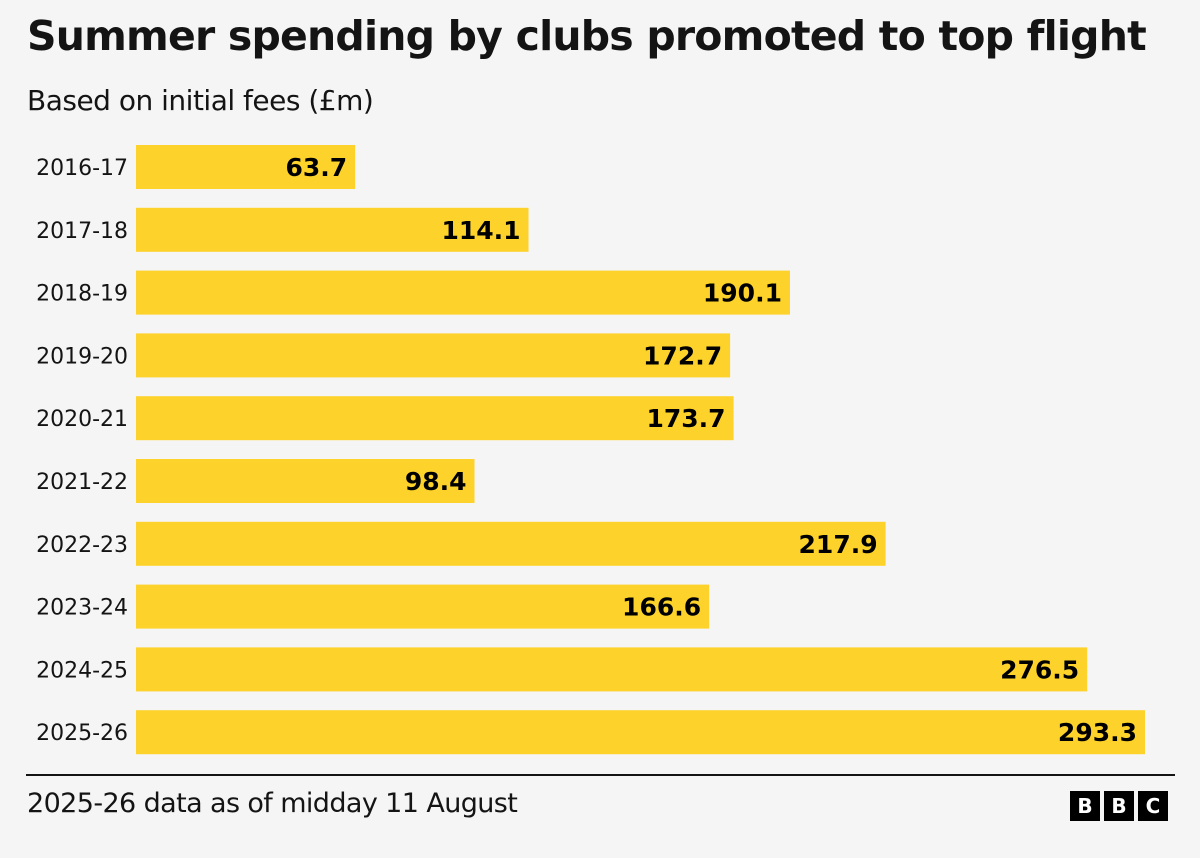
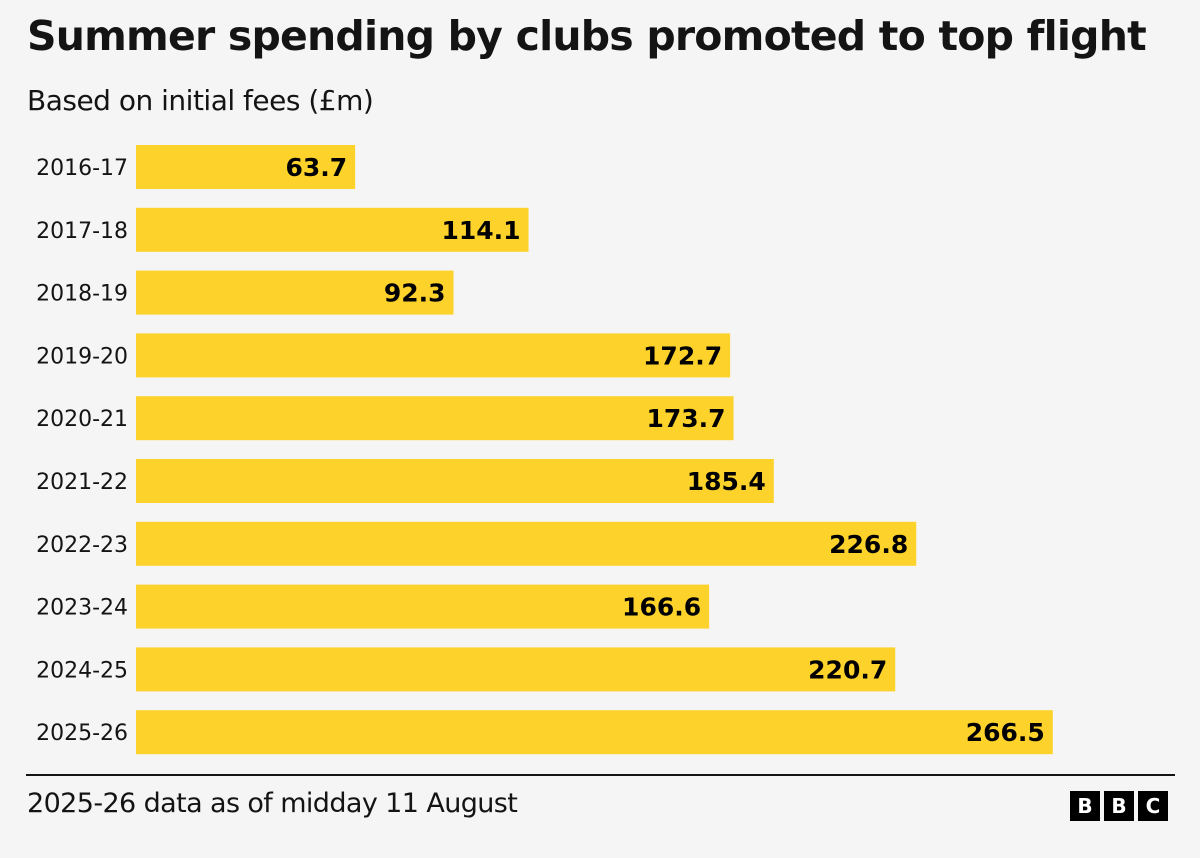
2018-19: 190.1 -> 92.3
2021-22: 98.4 -> 185.4
2022-23: 217.9 -> 226.8
2024-25: 276.5 -> 220.7
2025-26: 293.3 -> 266.5
